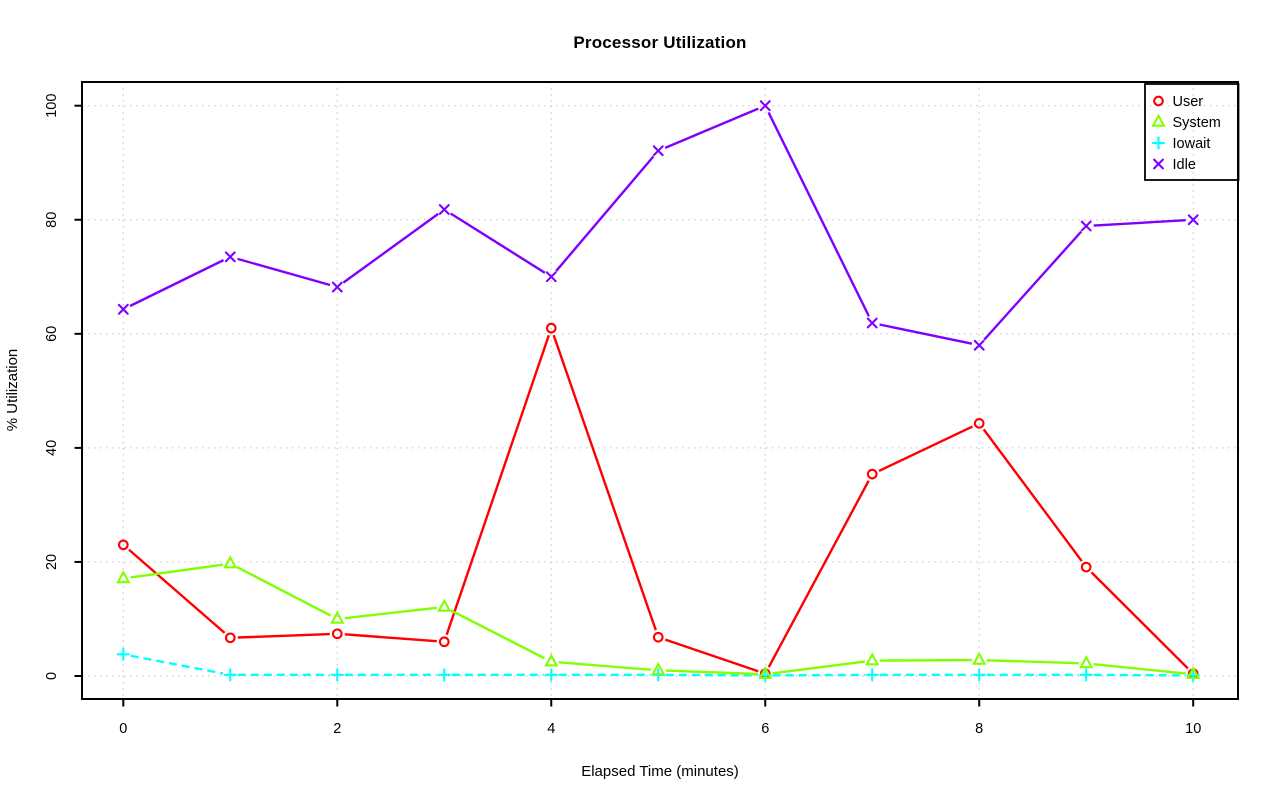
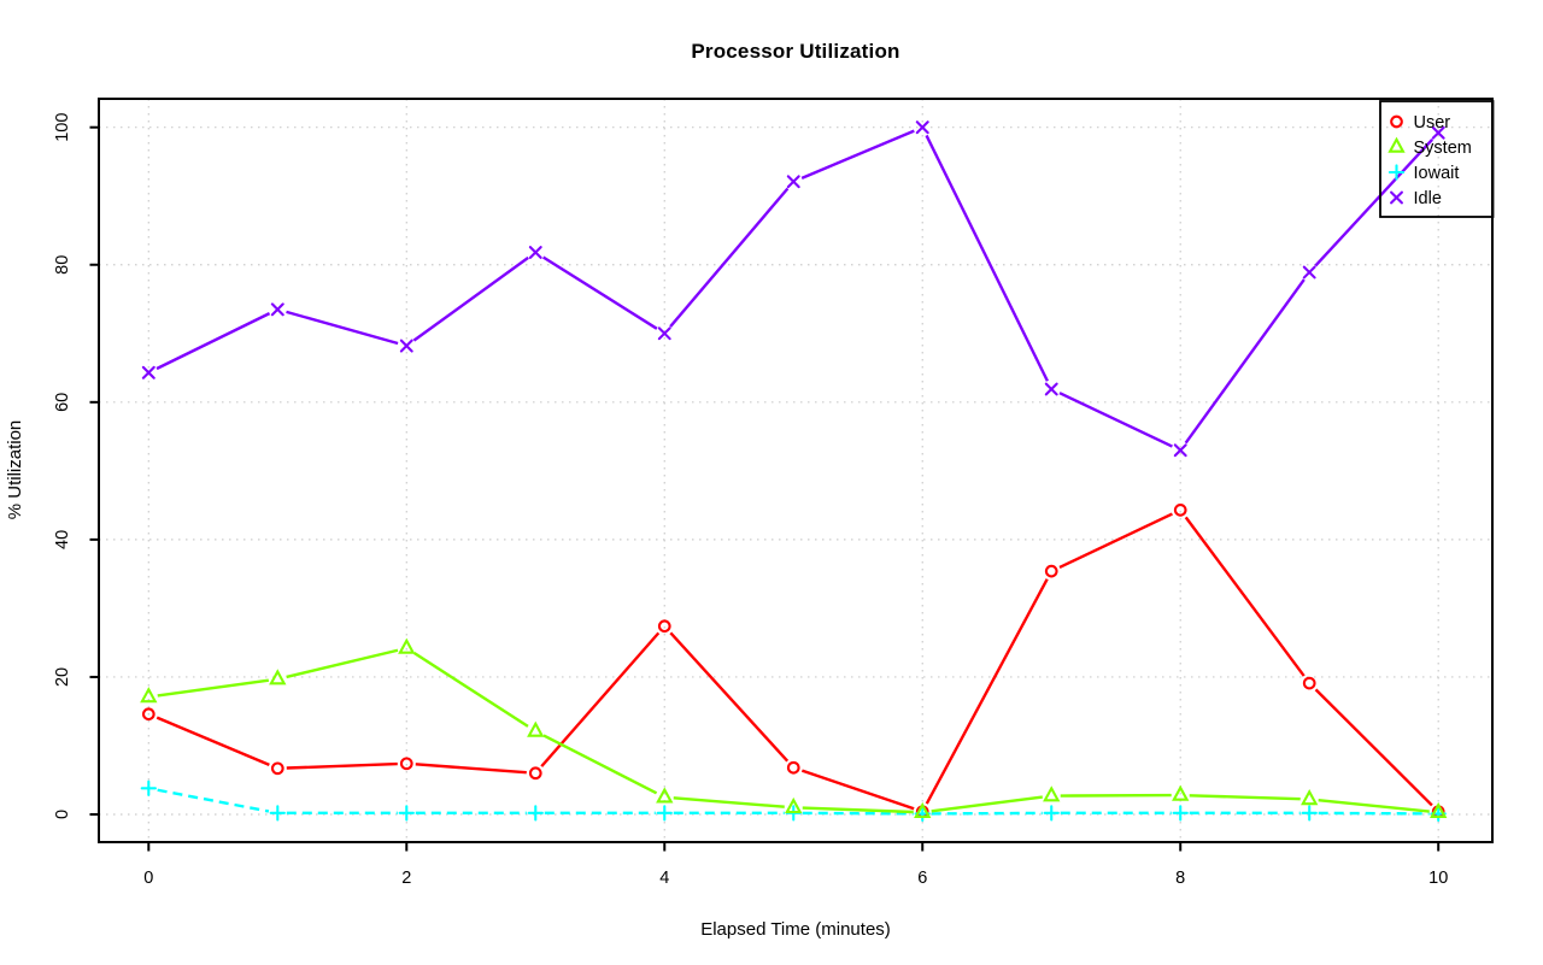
User/0: 23 -> 15
System/2: 10 -> 24
User/4: 61 -> 27
Idle/8: 58 -> 53
Idle/10: 80 -> 99
